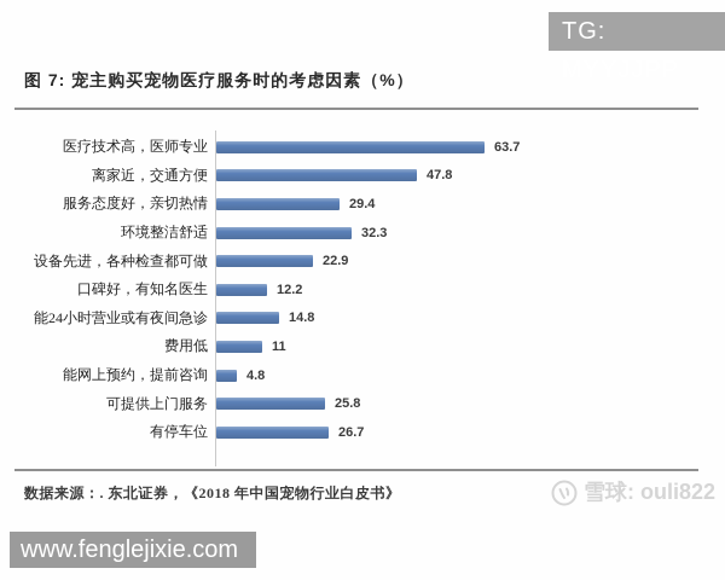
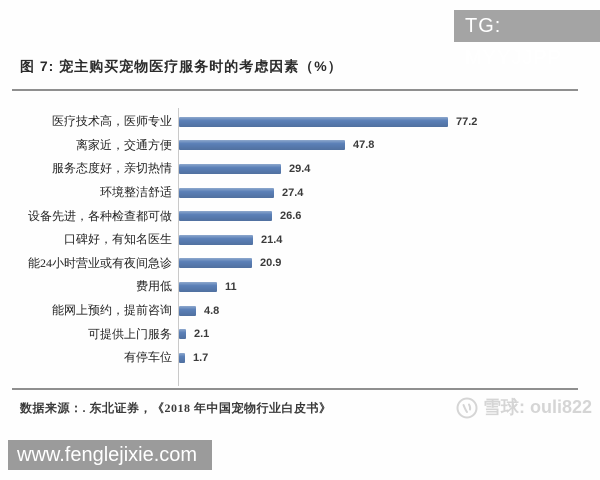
医疗技术高，医师专业: 63.7 -> 77.2
环境整洁舒适: 32.3 -> 27.4
设备先进，各种检查都可做: 22.9 -> 26.6
口碑好，有知名医生: 12.2 -> 21.4
能24小时营业或有夜间急诊: 14.8 -> 20.9
可提供上门服务: 25.8 -> 2.1
有停车位: 26.7 -> 1.7
